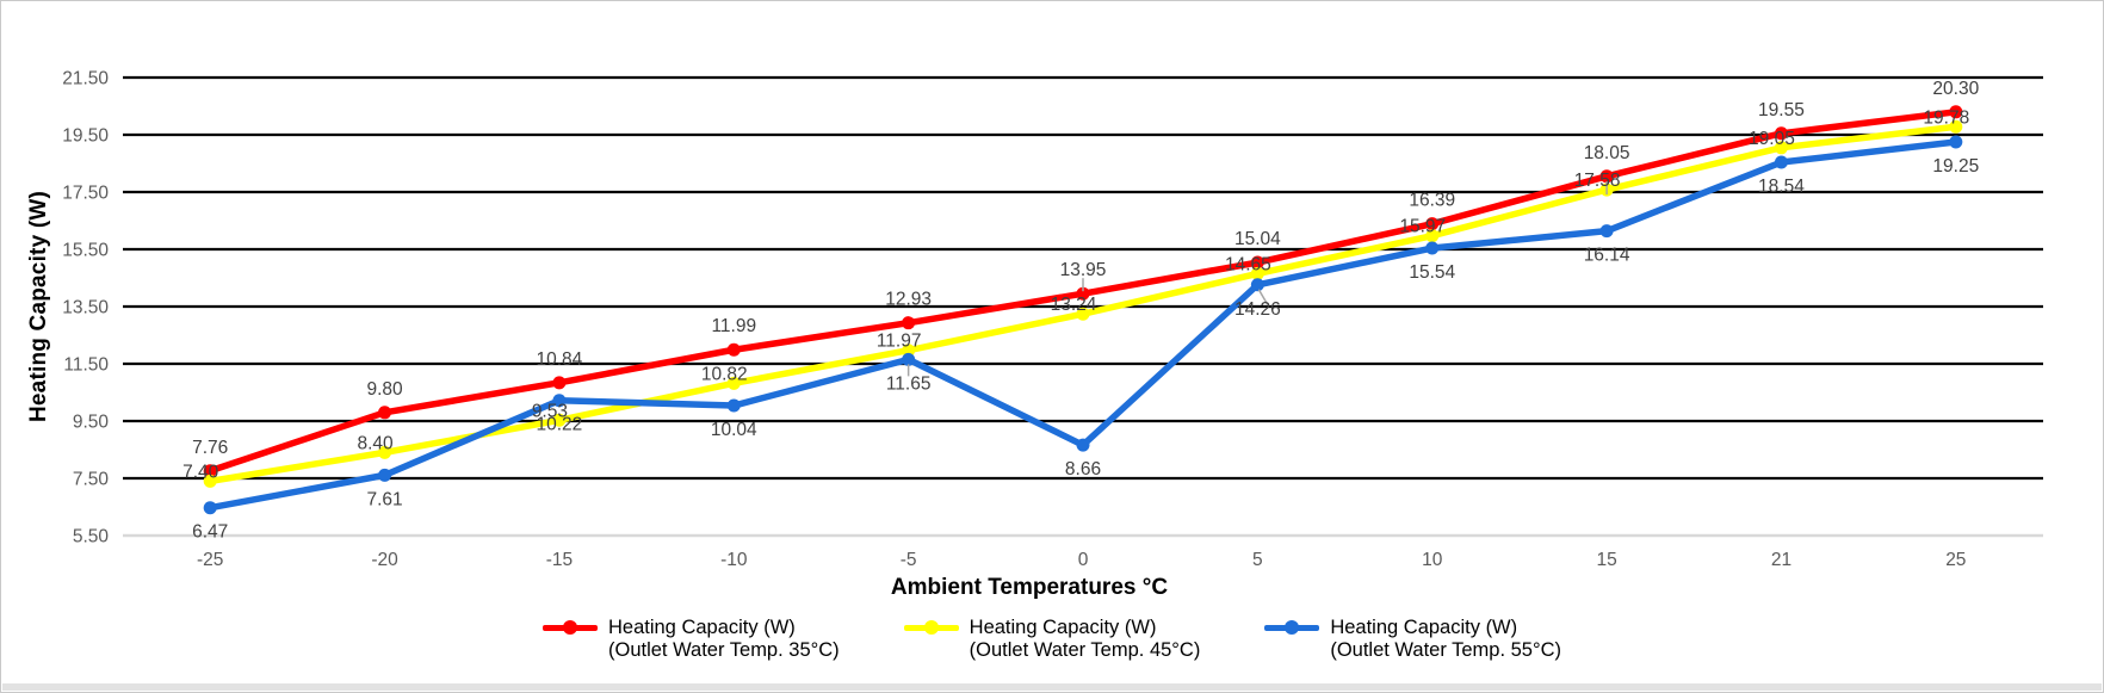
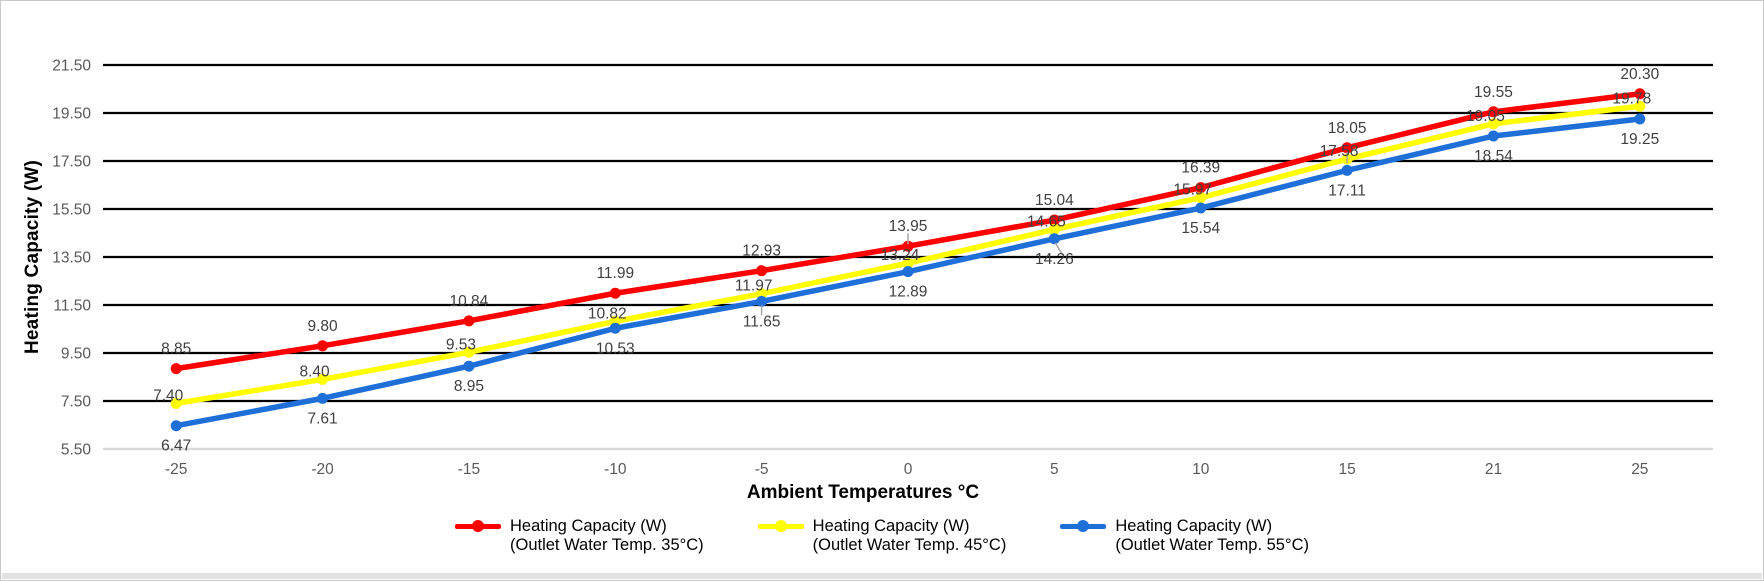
Heating Capacity (W) (Outlet Water Temp. 35°C)/-25: 7.76 -> 8.85
Heating Capacity (W) (Outlet Water Temp. 55°C)/-15: 10.22 -> 8.95
Heating Capacity (W) (Outlet Water Temp. 55°C)/-10: 10.04 -> 10.53
Heating Capacity (W) (Outlet Water Temp. 55°C)/0: 8.66 -> 12.89
Heating Capacity (W) (Outlet Water Temp. 55°C)/15: 16.14 -> 17.11
